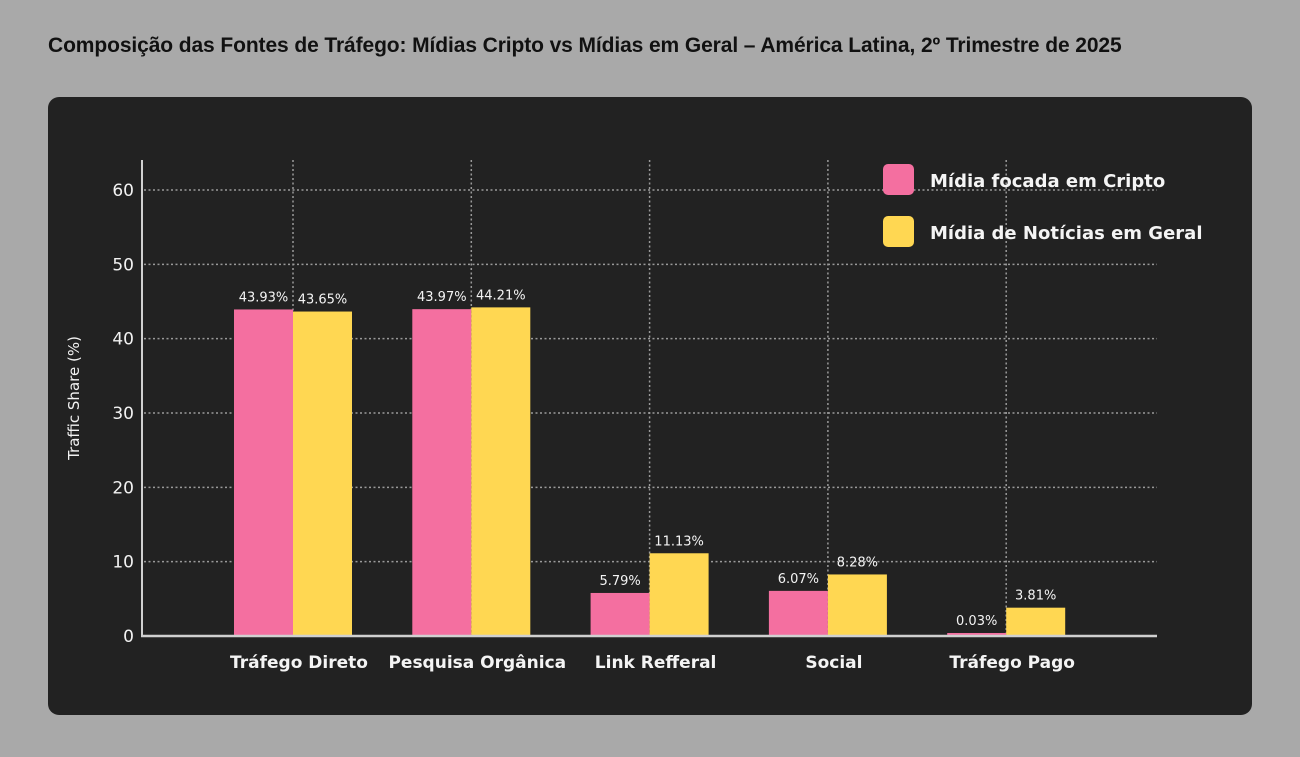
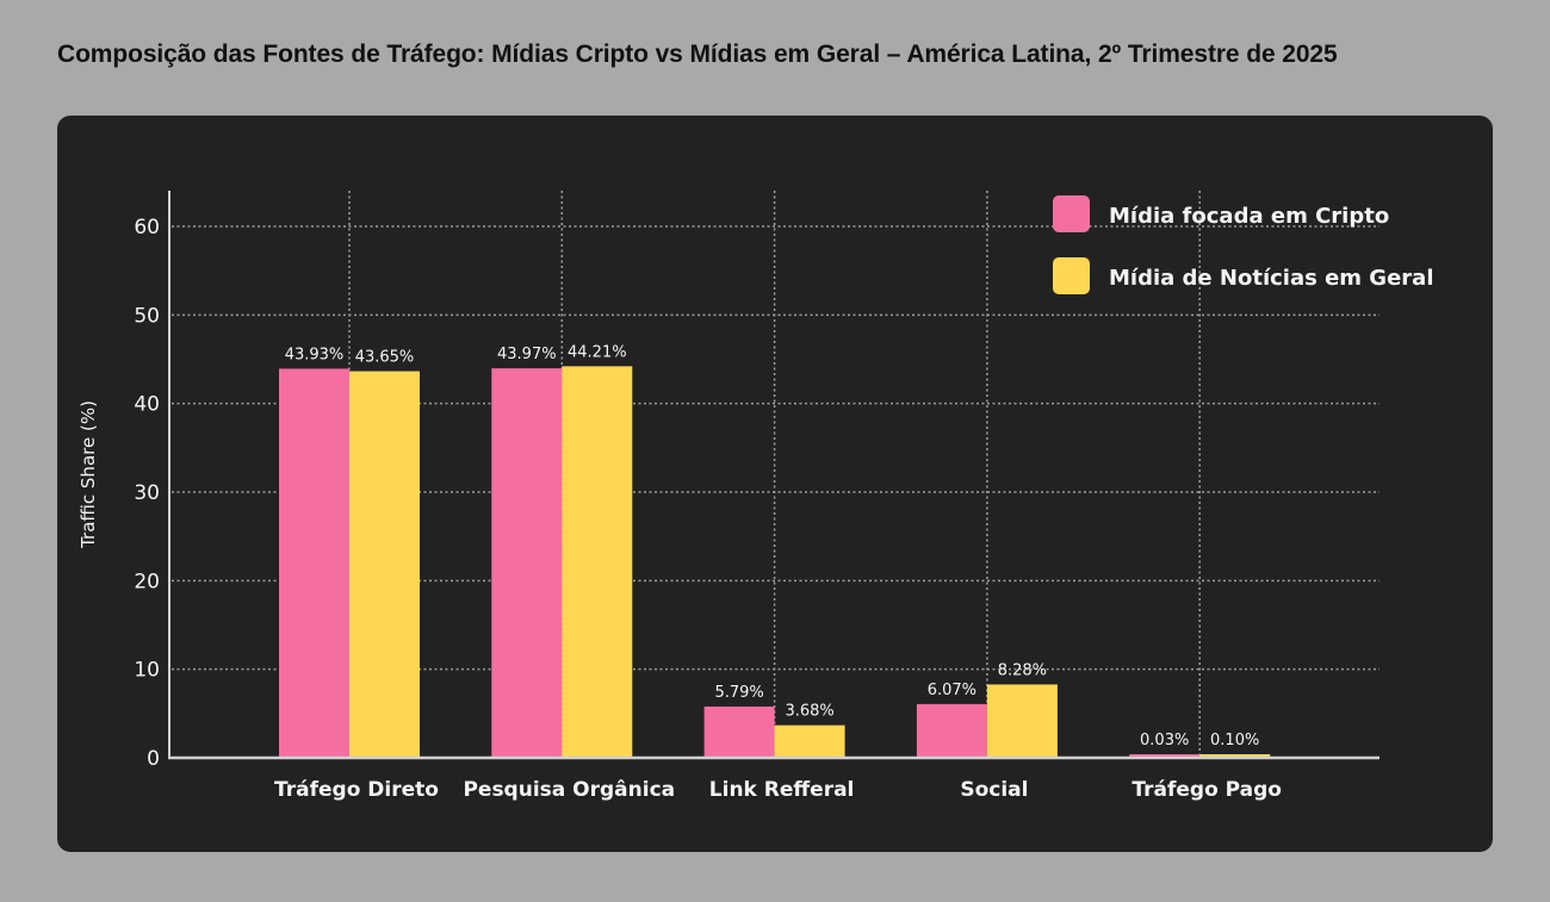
Mídia de Notícias em Geral/Link Refferal: 11.13% -> 3.68%
Mídia de Notícias em Geral/Tráfego Pago: 3.81% -> 0.10%
